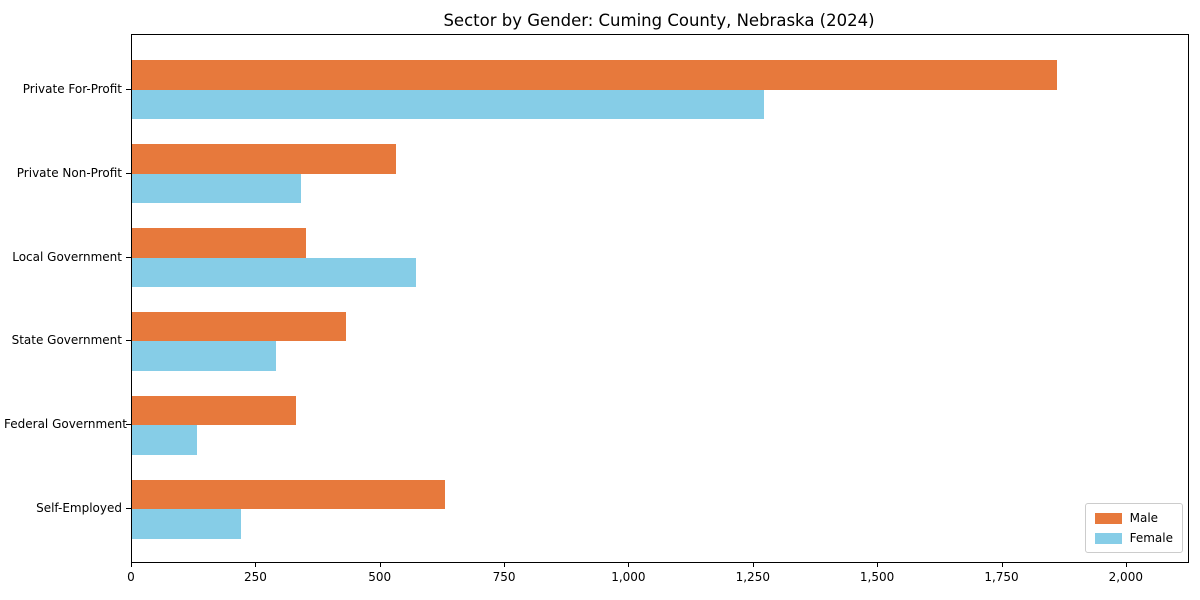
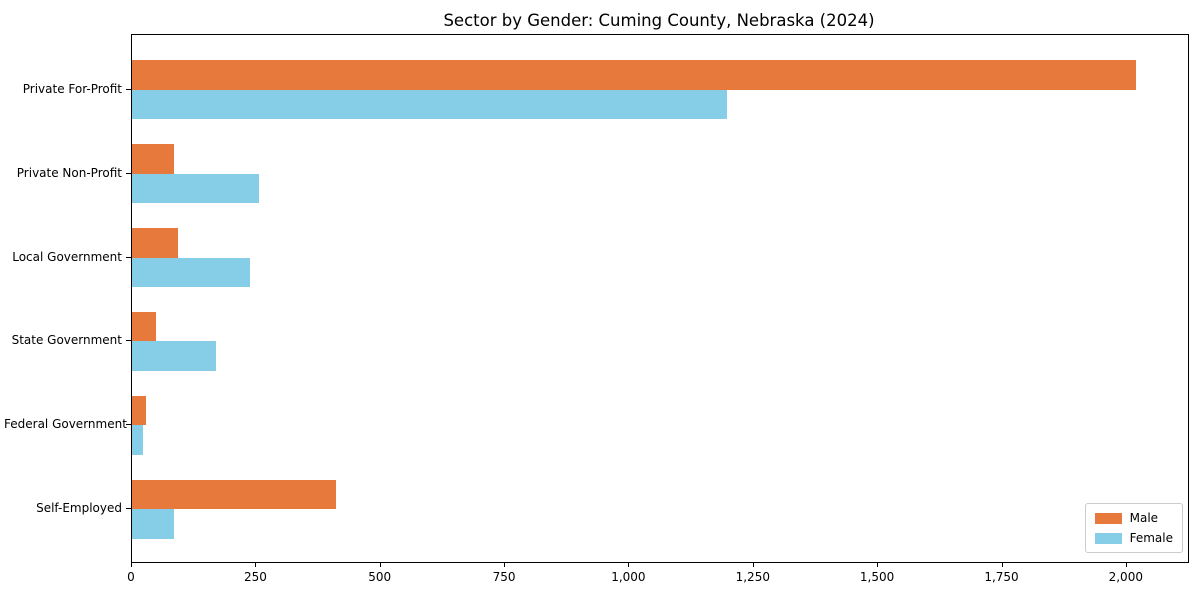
Male/Private For-Profit: 1860 -> 2020
Female/Private For-Profit: 1270 -> 1200
Male/Private Non-Profit: 530 -> 80
Female/Private Non-Profit: 340 -> 260
Male/Local Government: 350 -> 90
Female/Local Government: 570 -> 240
Male/State Government: 430 -> 50
Female/State Government: 290 -> 170
Male/Federal Government: 330 -> 30
Female/Federal Government: 130 -> 20
Male/Self-Employed: 630 -> 410
Female/Self-Employed: 220 -> 80
